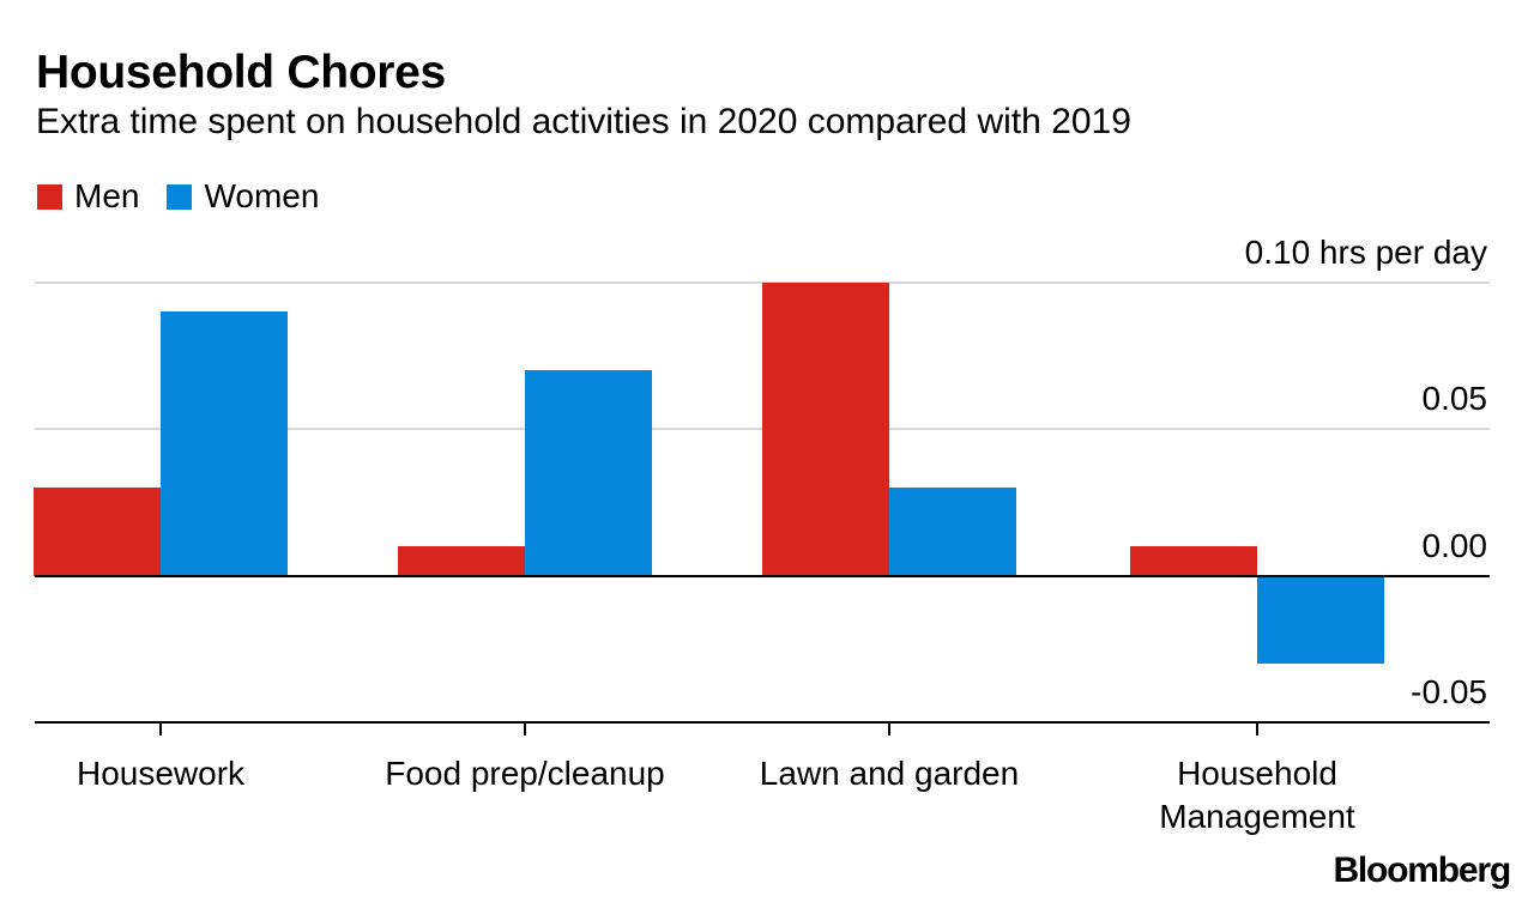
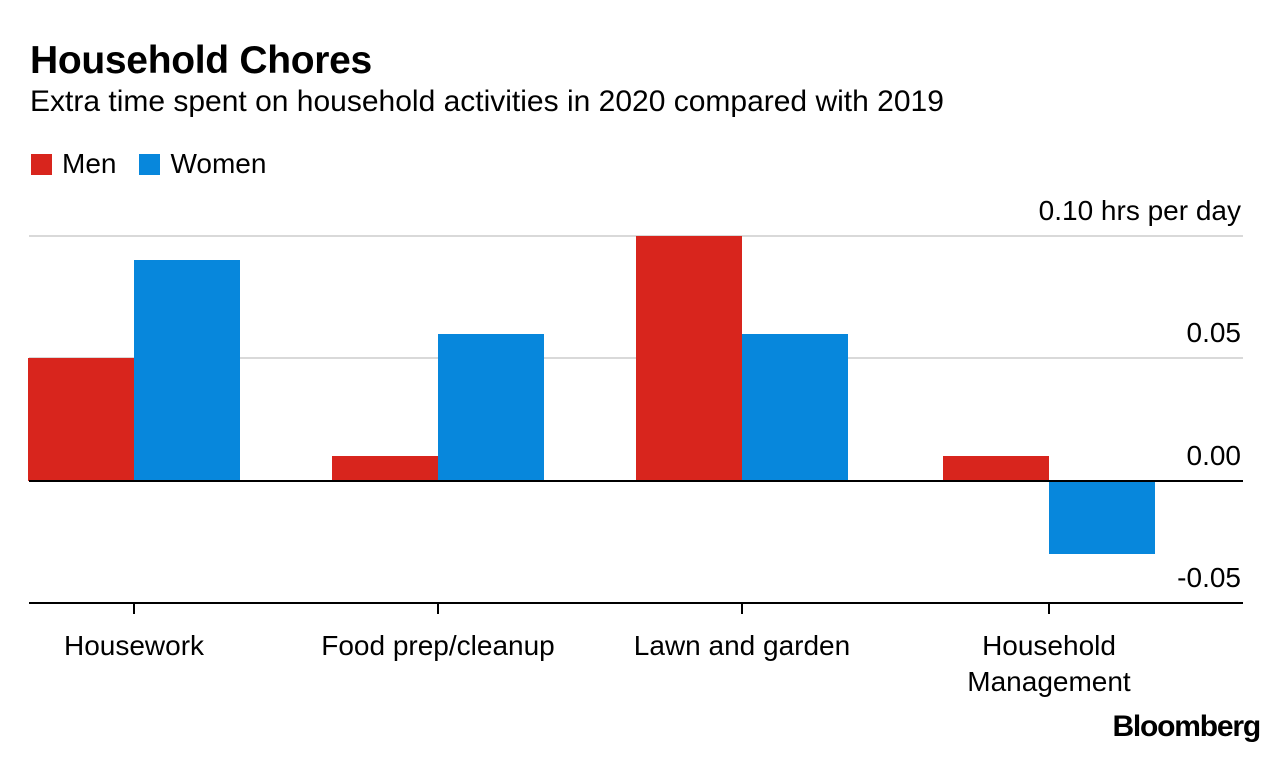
Men/Housework: 0.03 -> 0.05
Women/Food prep/cleanup: 0.07 -> 0.06
Women/Lawn and garden: 0.03 -> 0.06
